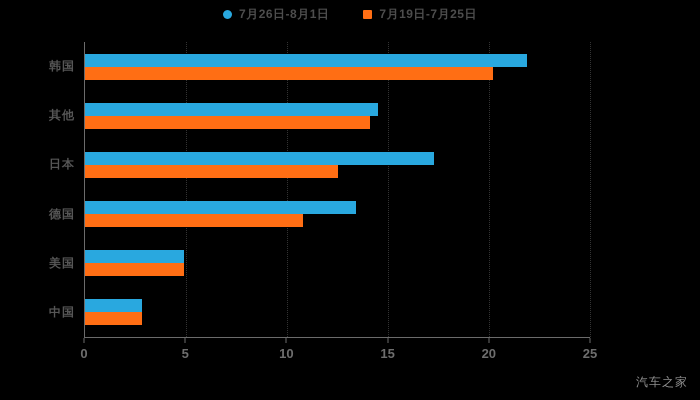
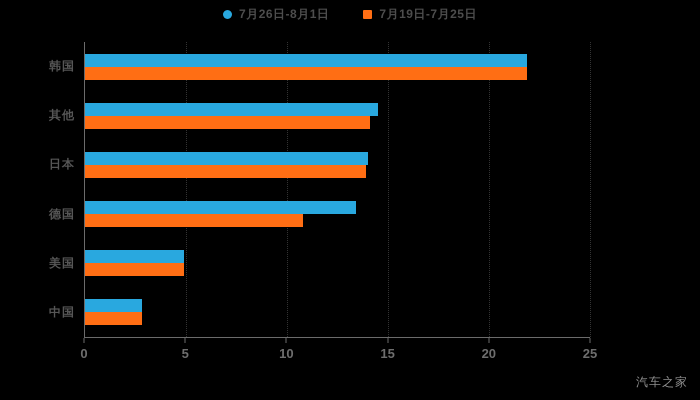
7月19日-7月25日/韩国: 20.2 -> 21.9
7月26日-8月1日/日本: 17.3 -> 14.0
7月19日-7月25日/日本: 12.5 -> 13.9
